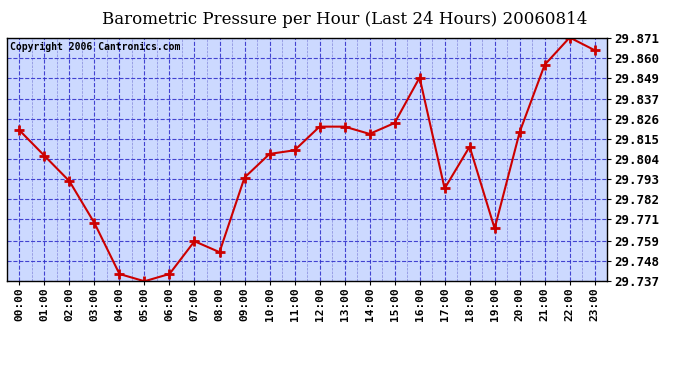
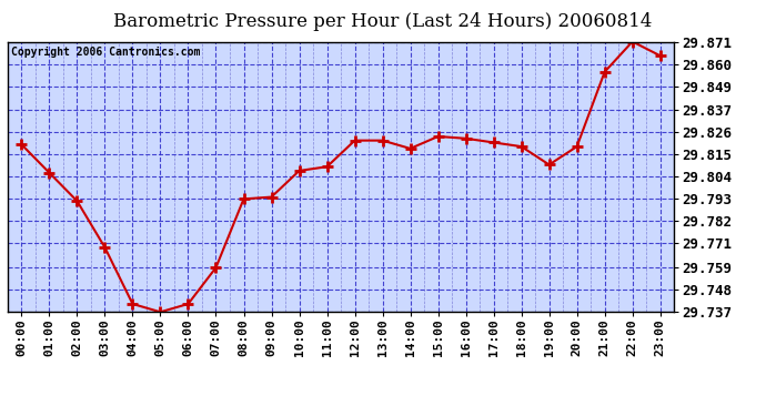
08:00: 29.753 -> 29.793
16:00: 29.849 -> 29.823
17:00: 29.788 -> 29.821
18:00: 29.811 -> 29.819
19:00: 29.766 -> 29.810
